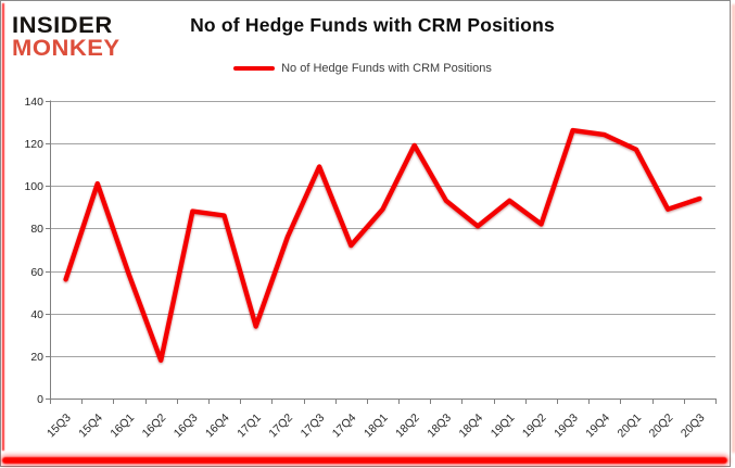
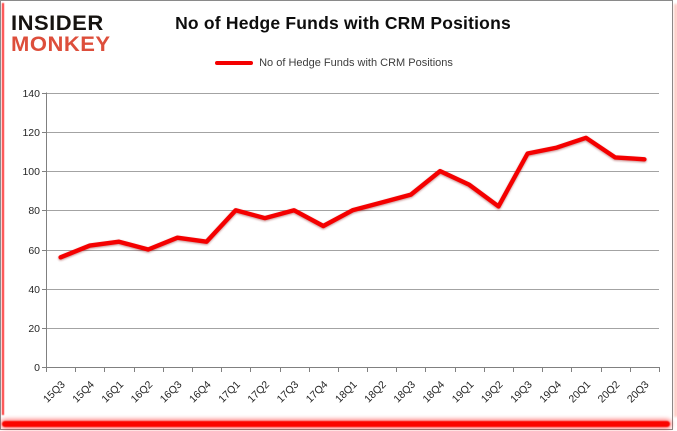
15Q4: 101 -> 62
16Q1: 58 -> 64
16Q2: 18 -> 60
16Q3: 88 -> 66
16Q4: 86 -> 64
17Q1: 34 -> 80
17Q3: 109 -> 80
18Q1: 89 -> 80
18Q2: 119 -> 84
18Q3: 93 -> 88
18Q4: 81 -> 100
19Q3: 126 -> 109
19Q4: 124 -> 112
20Q2: 89 -> 107
20Q3: 94 -> 106
